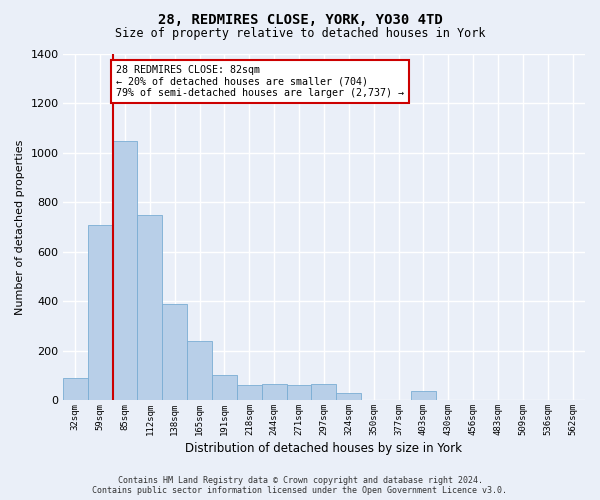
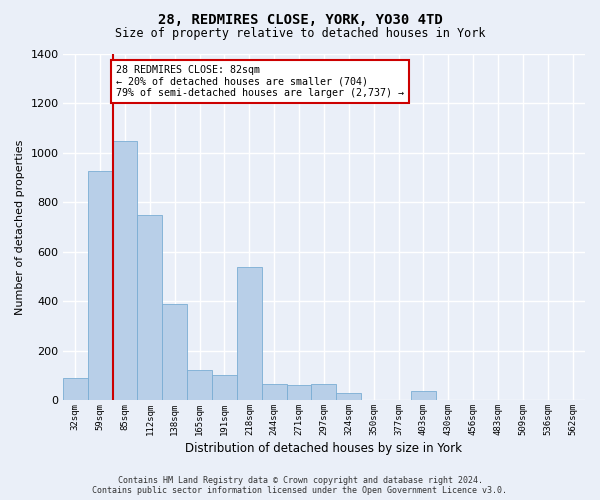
59sqm: 710 -> 925
165sqm: 240 -> 120
218sqm: 60 -> 540
